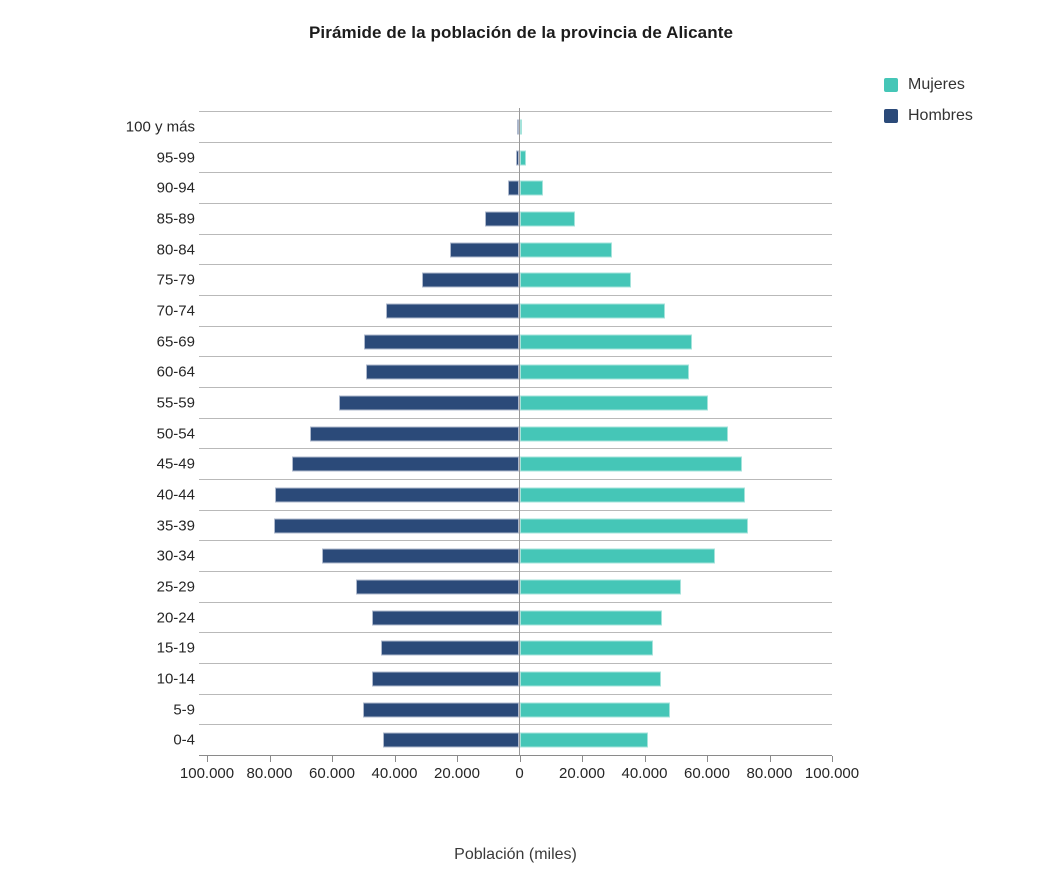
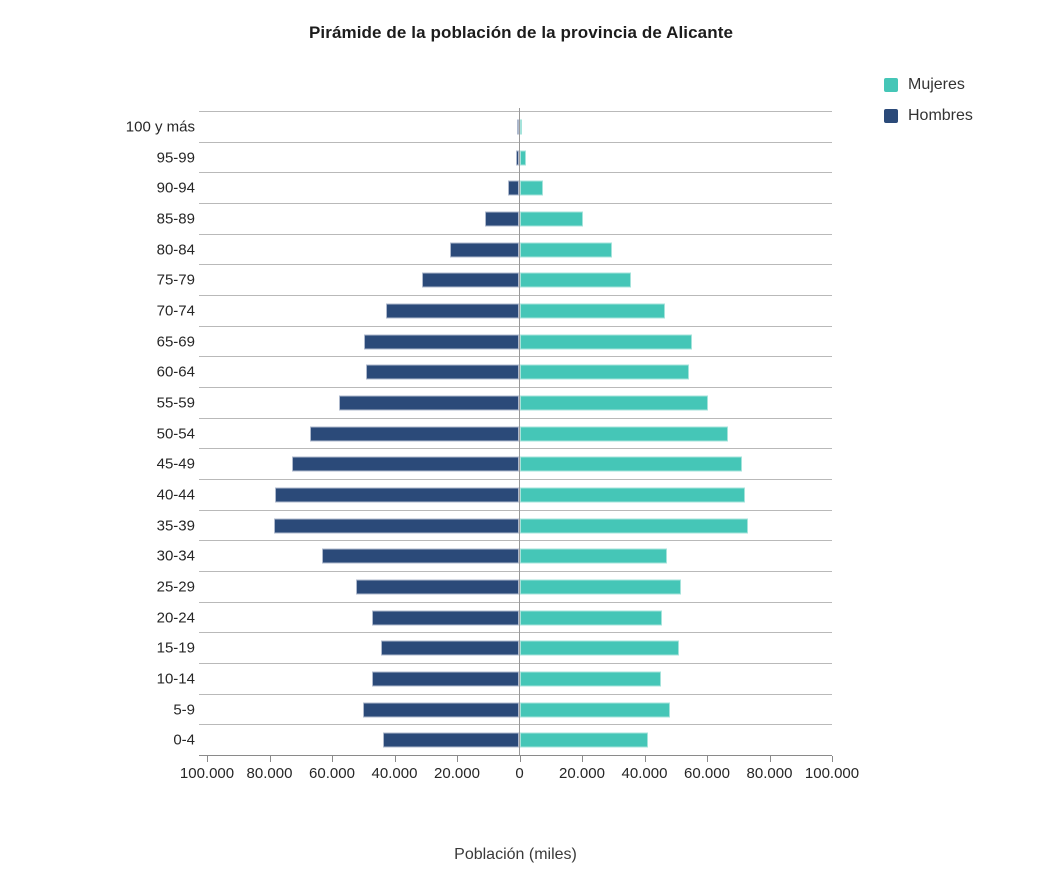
Mujeres/85-89: 18000 -> 20000
Mujeres/30-34: 62000 -> 47000
Mujeres/15-19: 42000 -> 51000
